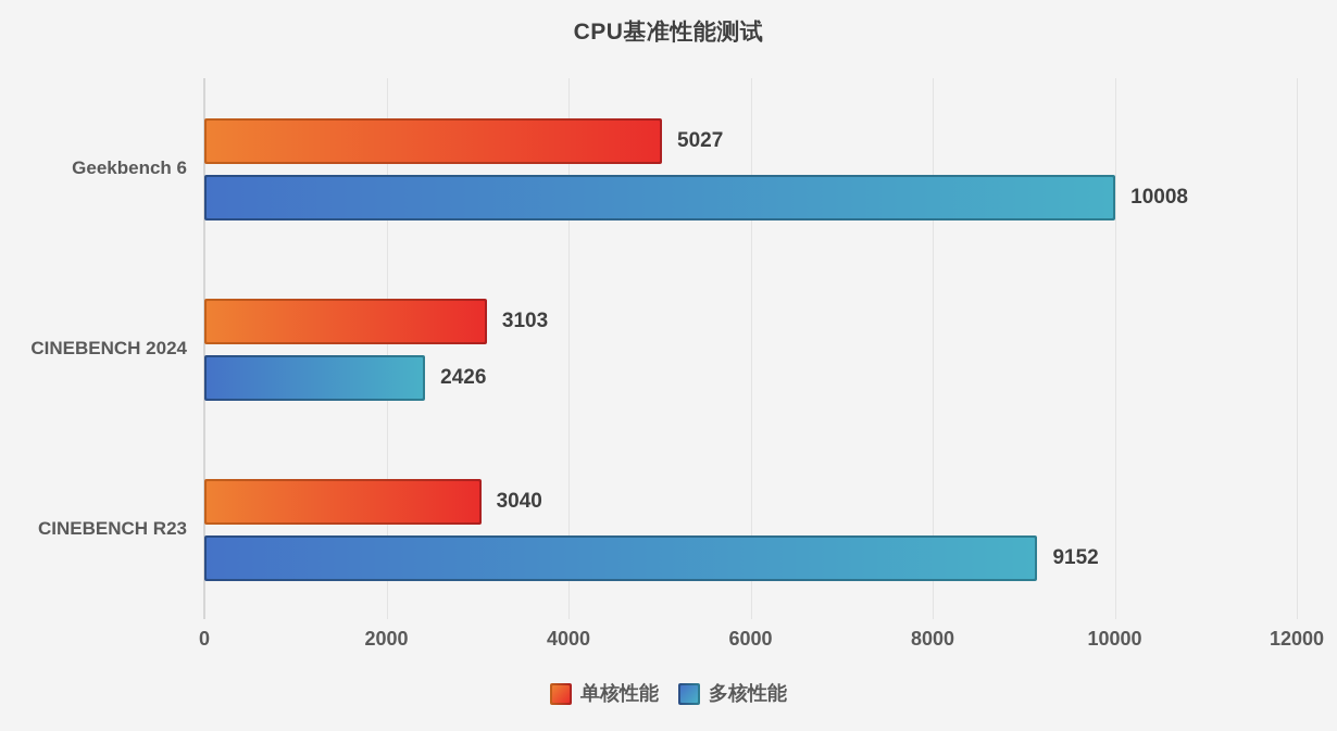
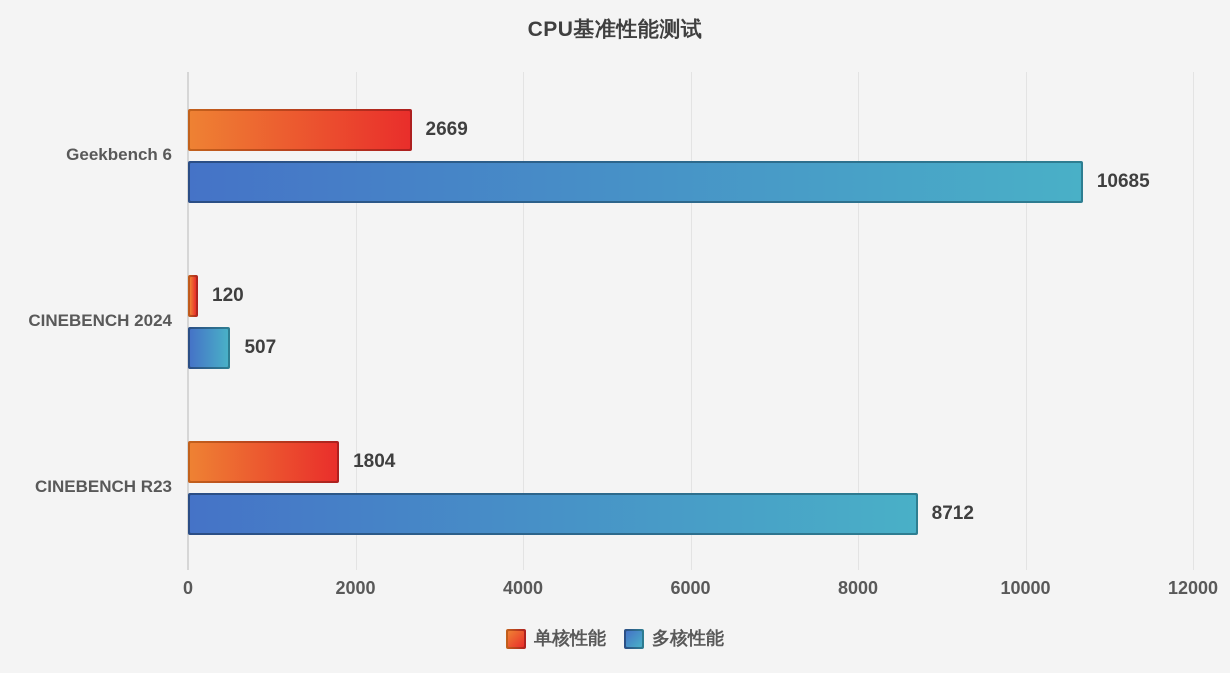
单核性能/Geekbench 6: 5027 -> 2669
多核性能/Geekbench 6: 10008 -> 10685
单核性能/CINEBENCH 2024: 3103 -> 120
多核性能/CINEBENCH 2024: 2426 -> 507
单核性能/CINEBENCH R23: 3040 -> 1804
多核性能/CINEBENCH R23: 9152 -> 8712
